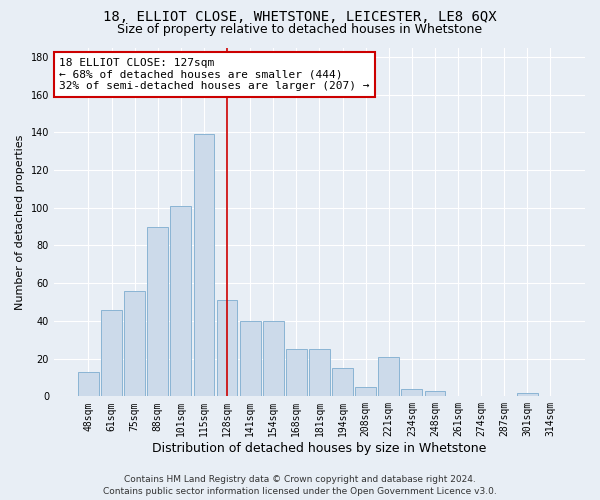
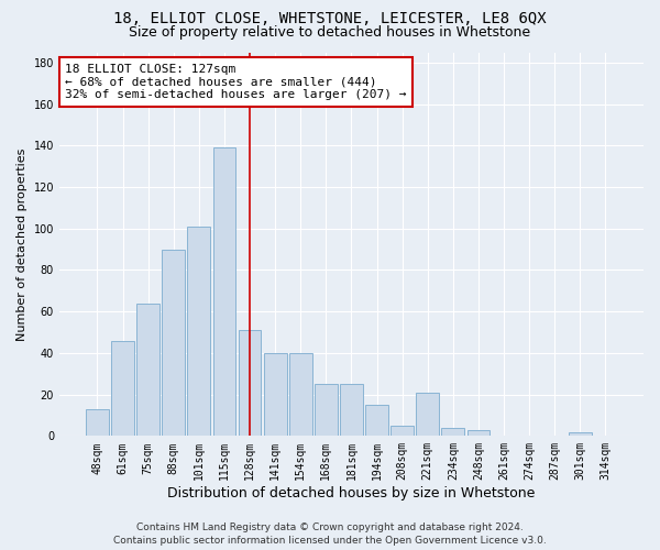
75sqm: 56 -> 64
